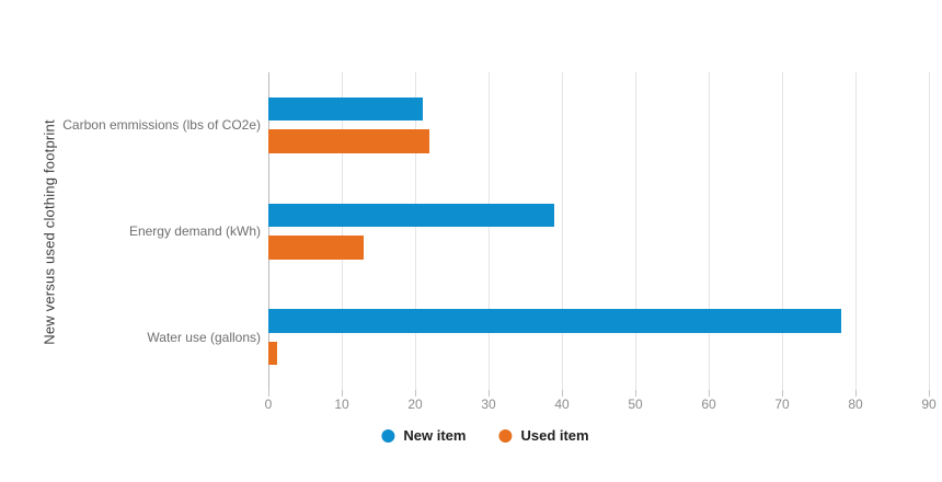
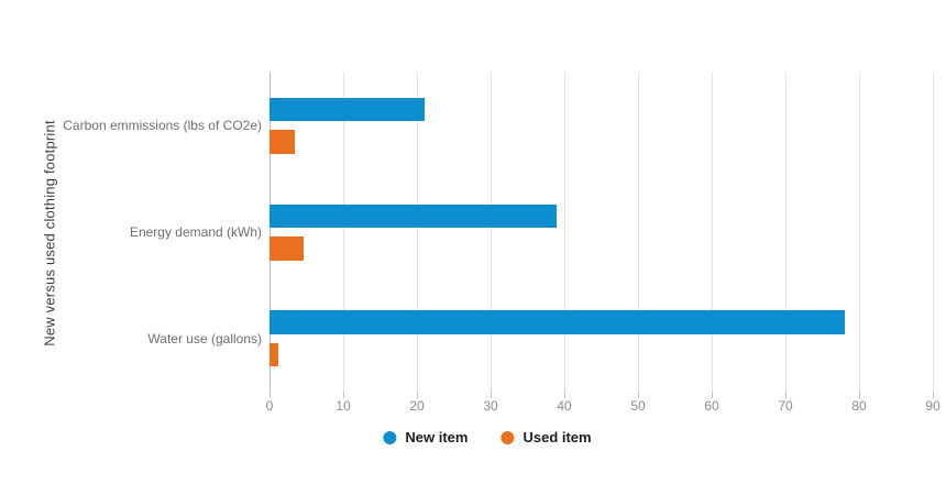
Used item/Carbon emmissions (lbs of CO2e): 22 -> 4
Used item/Energy demand (kWh): 13 -> 5
